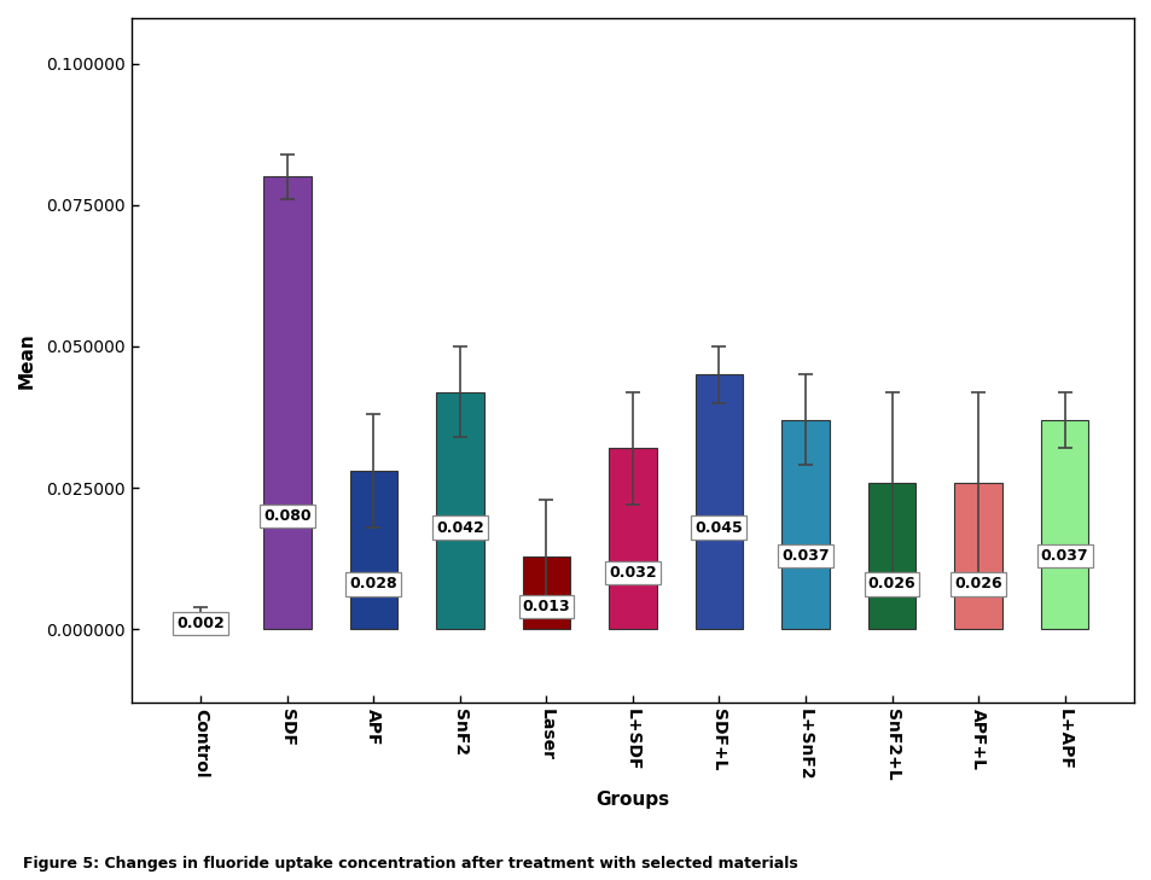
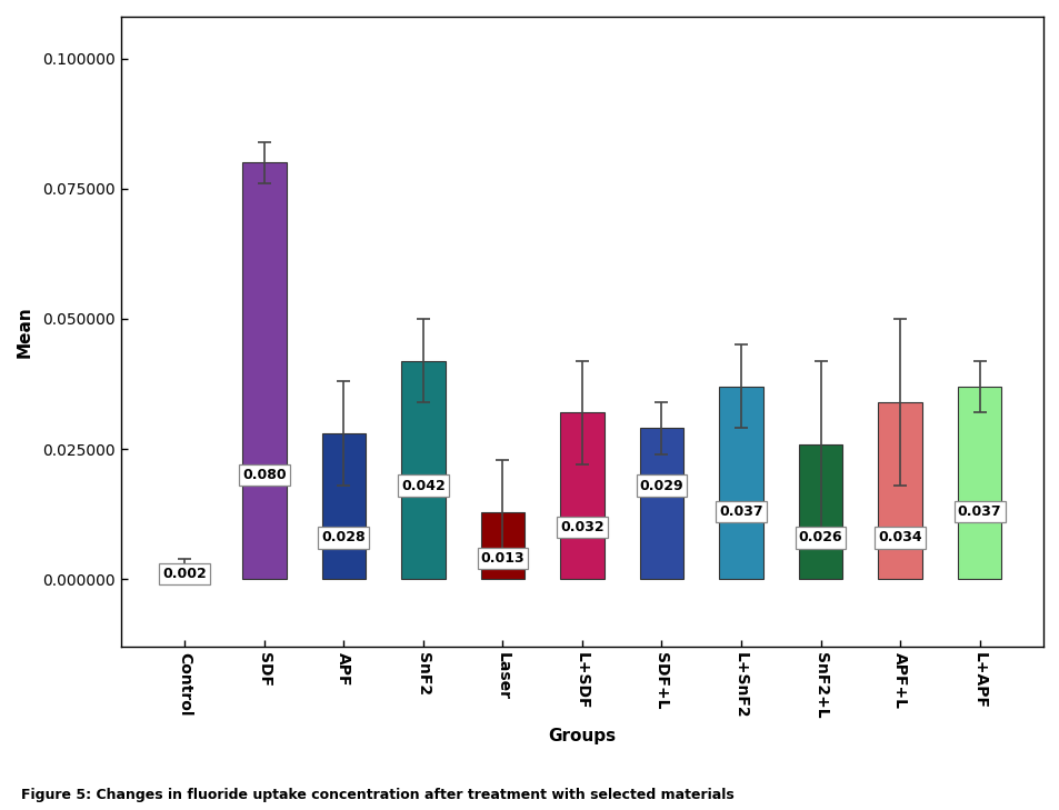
SDF+L: 0.045 -> 0.029
APF+L: 0.026 -> 0.034
